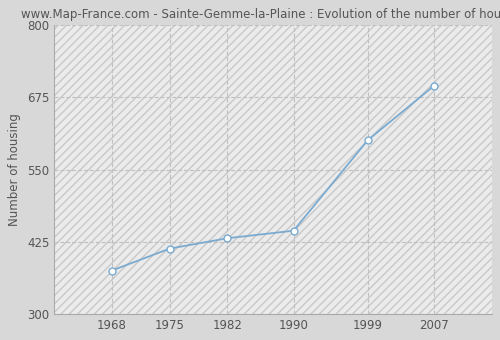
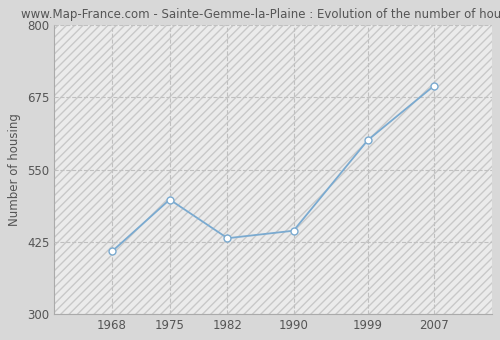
1968: 375 -> 408
1975: 413 -> 498
